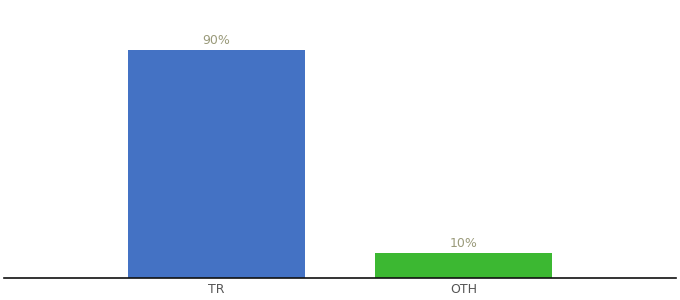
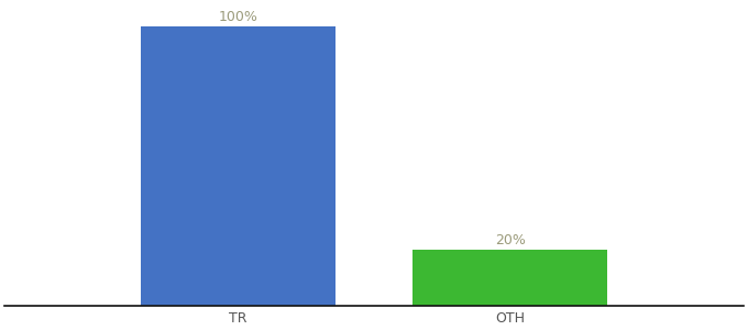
TR: 90% -> 100%
OTH: 10% -> 20%
